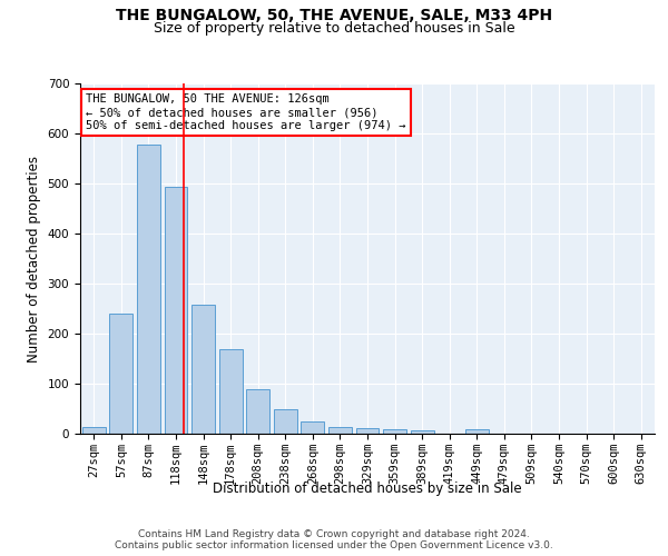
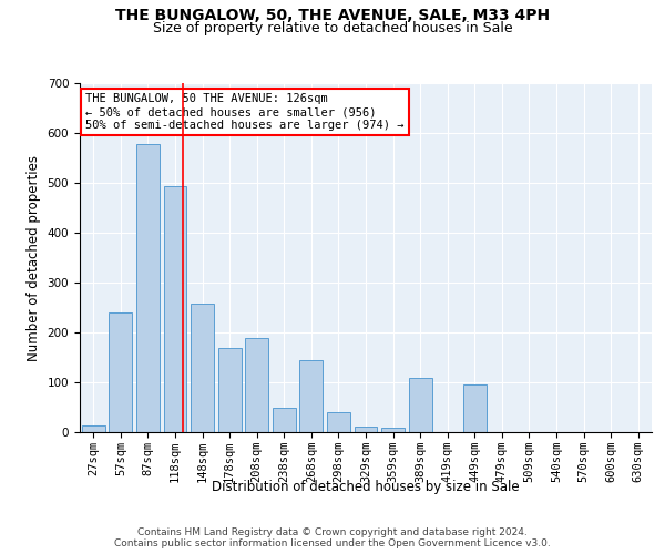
208sqm: 88 -> 190
268sqm: 24 -> 145
298sqm: 13 -> 40
389sqm: 6 -> 110
449sqm: 8 -> 95
